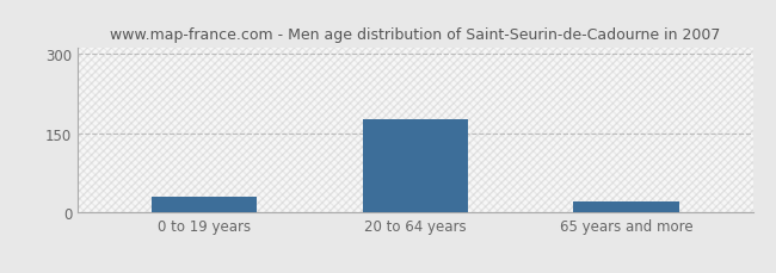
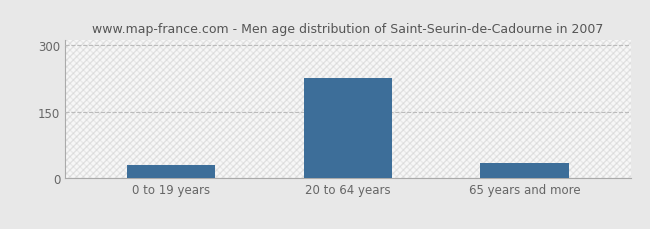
20 to 64 years: 175 -> 225
65 years and more: 20 -> 35
